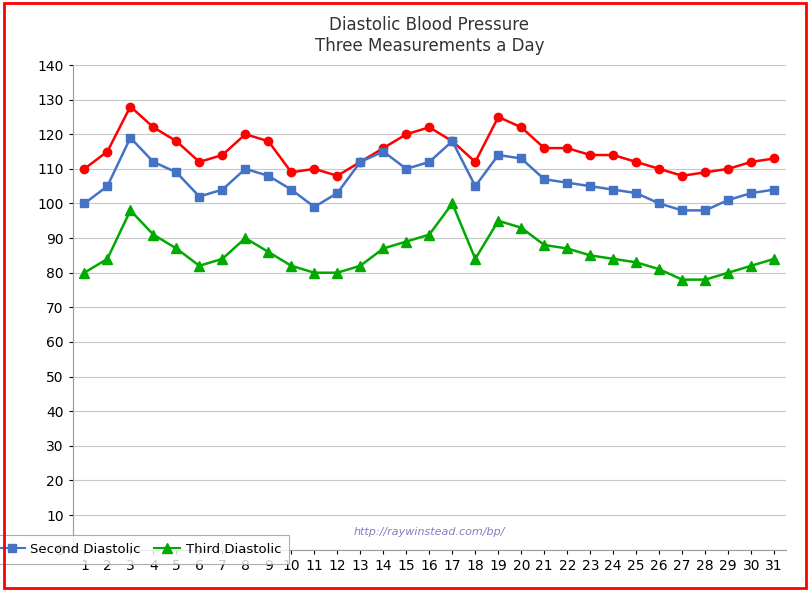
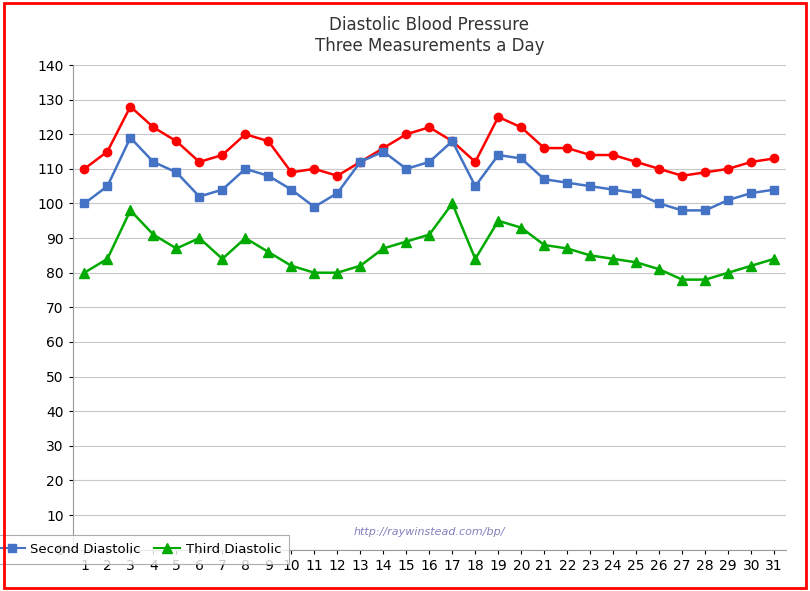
Third Diastolic/6: 82 -> 90
